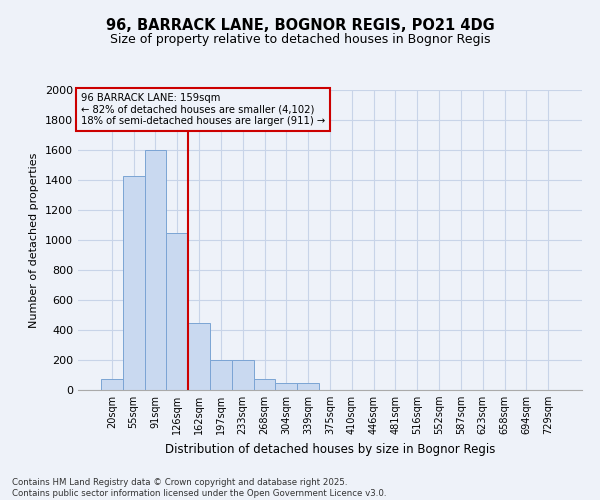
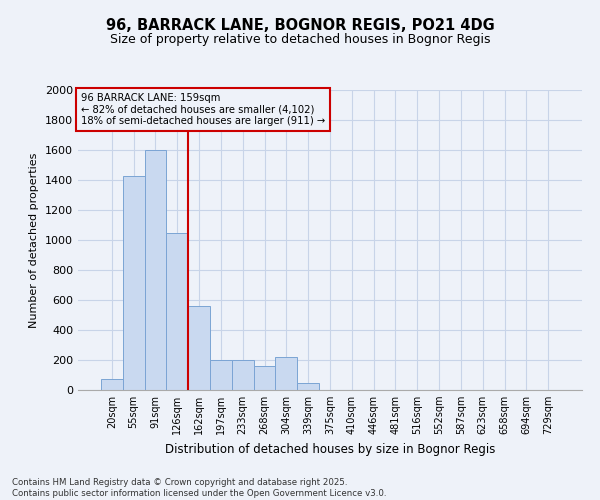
162sqm: 450 -> 560
268sqm: 80 -> 160
304sqm: 50 -> 220
